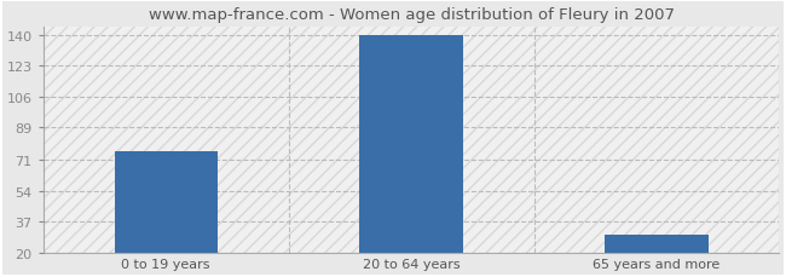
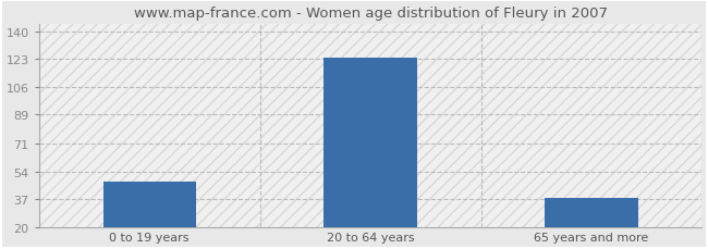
0 to 19 years: 76 -> 48
20 to 64 years: 140 -> 124
65 years and more: 30 -> 38
